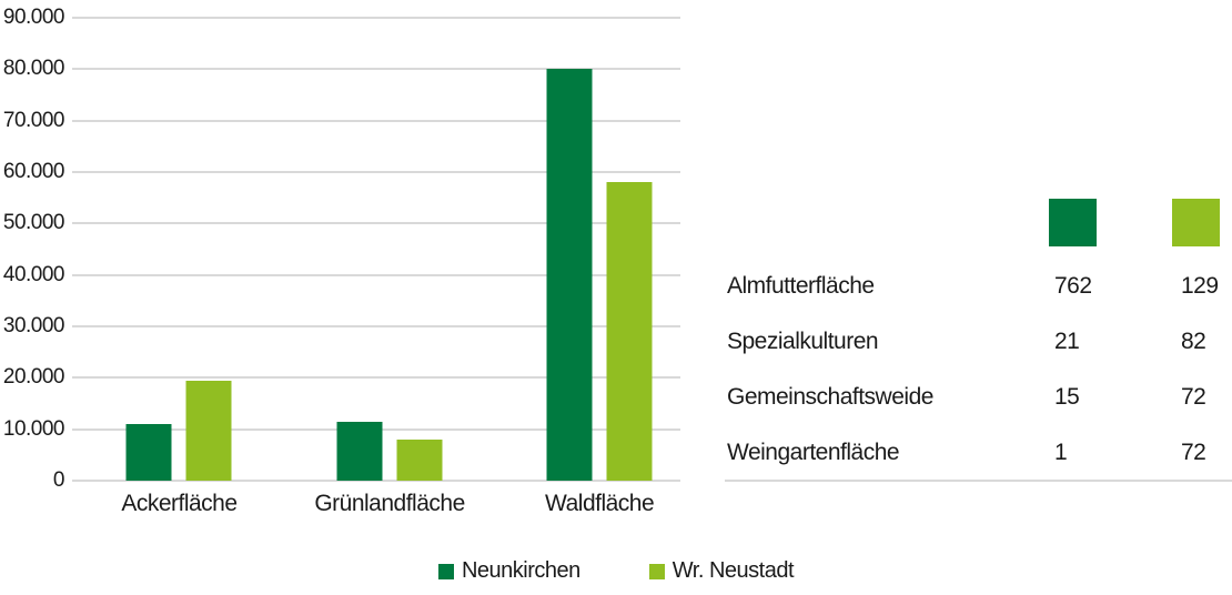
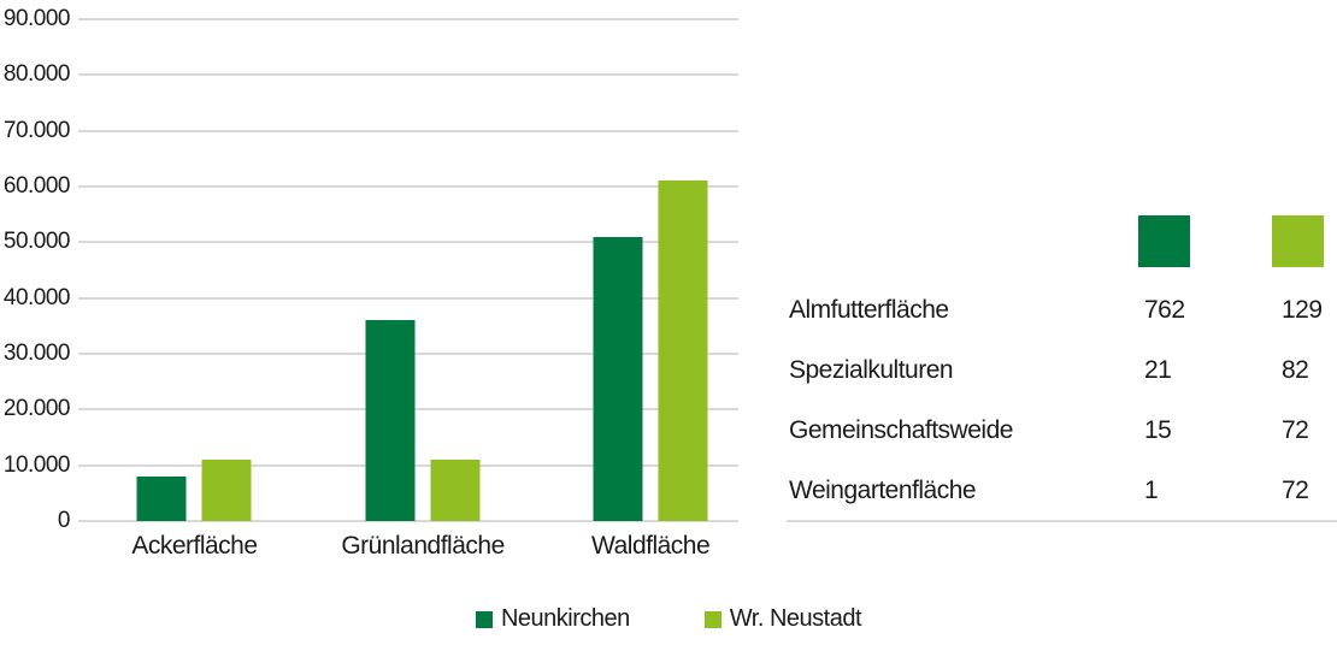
Neunkirchen/Ackerfläche: 11000 -> 8000
Wr. Neustadt/Ackerfläche: 20000 -> 11000
Neunkirchen/Grünlandfläche: 12000 -> 36000
Wr. Neustadt/Grünlandfläche: 8000 -> 11000
Neunkirchen/Waldfläche: 80000 -> 51000
Wr. Neustadt/Waldfläche: 58000 -> 61000
